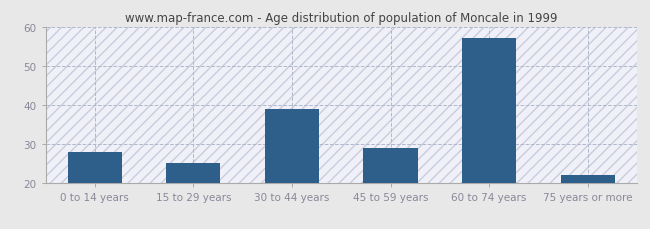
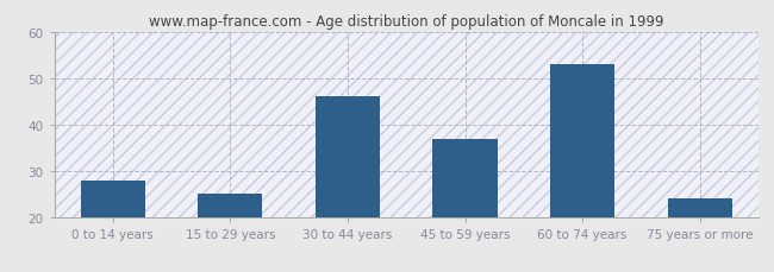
30 to 44 years: 39 -> 46
45 to 59 years: 29 -> 37
60 to 74 years: 57 -> 53
75 years or more: 22 -> 24
